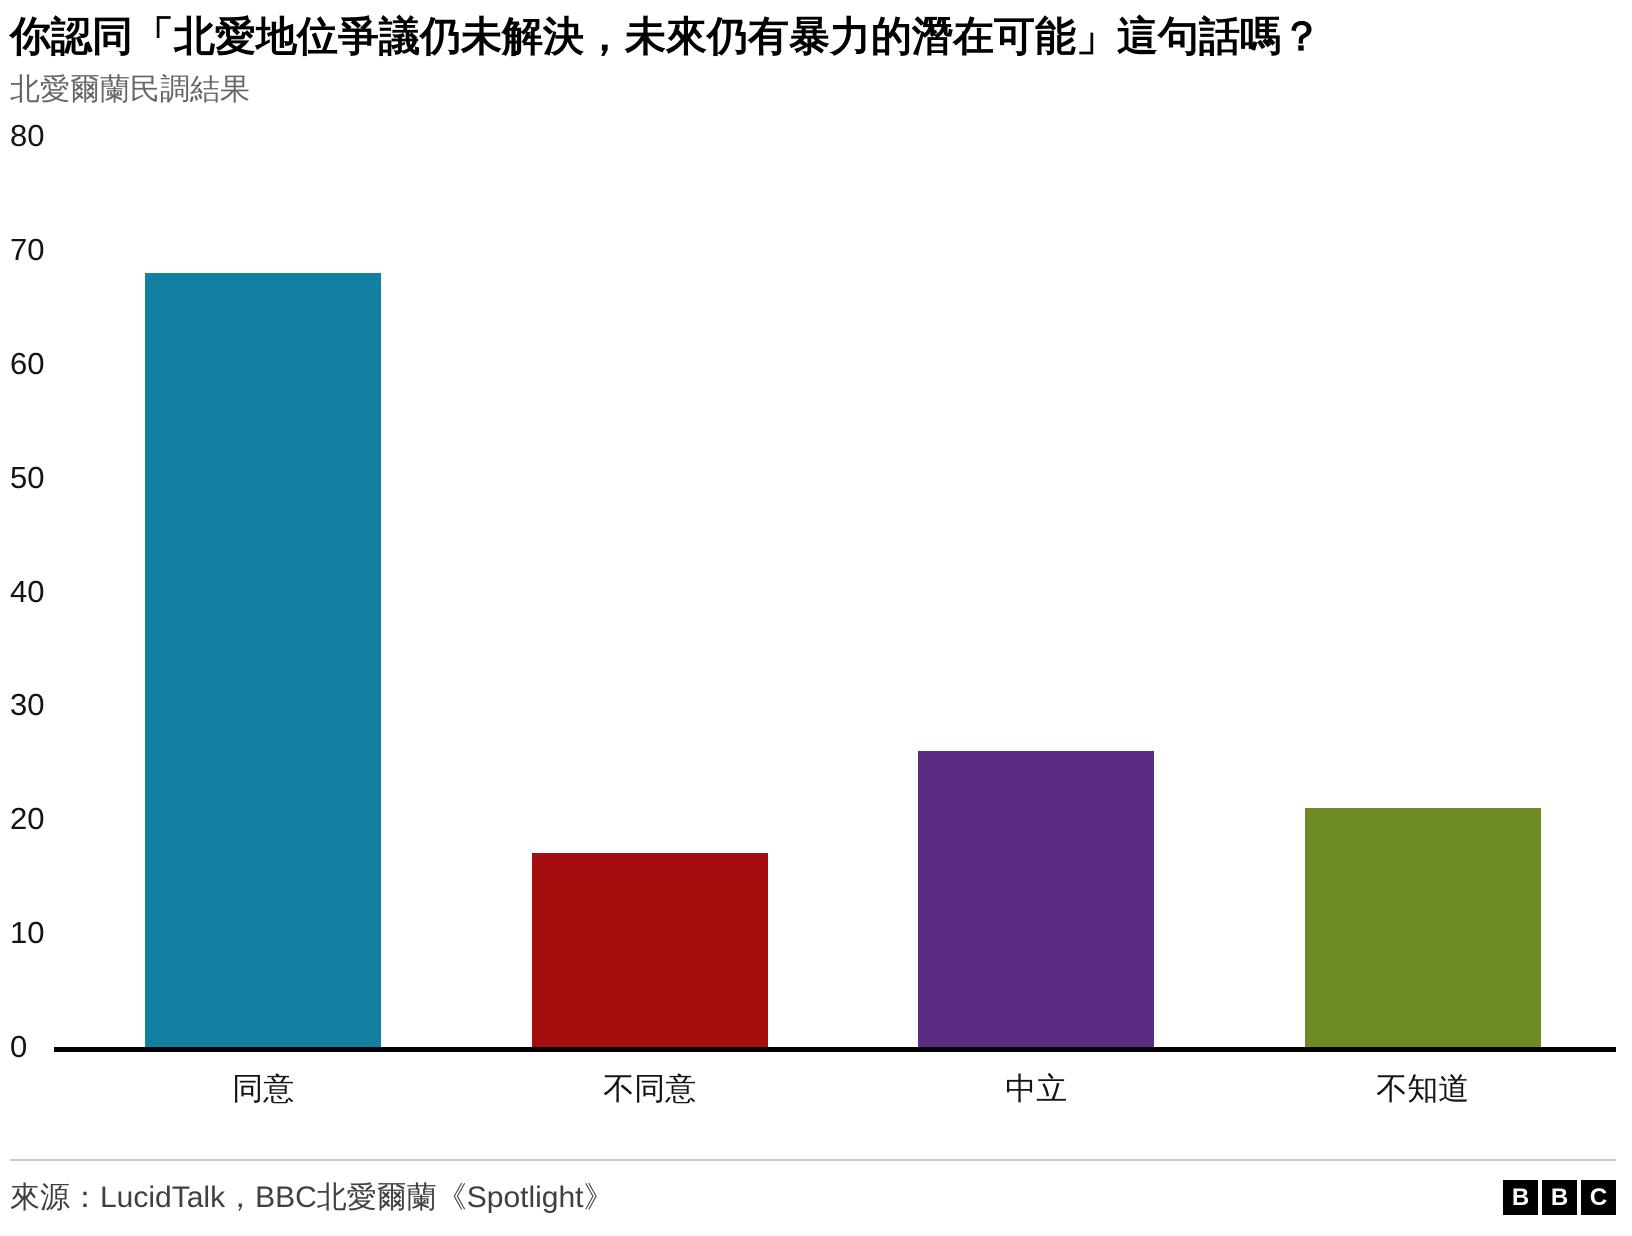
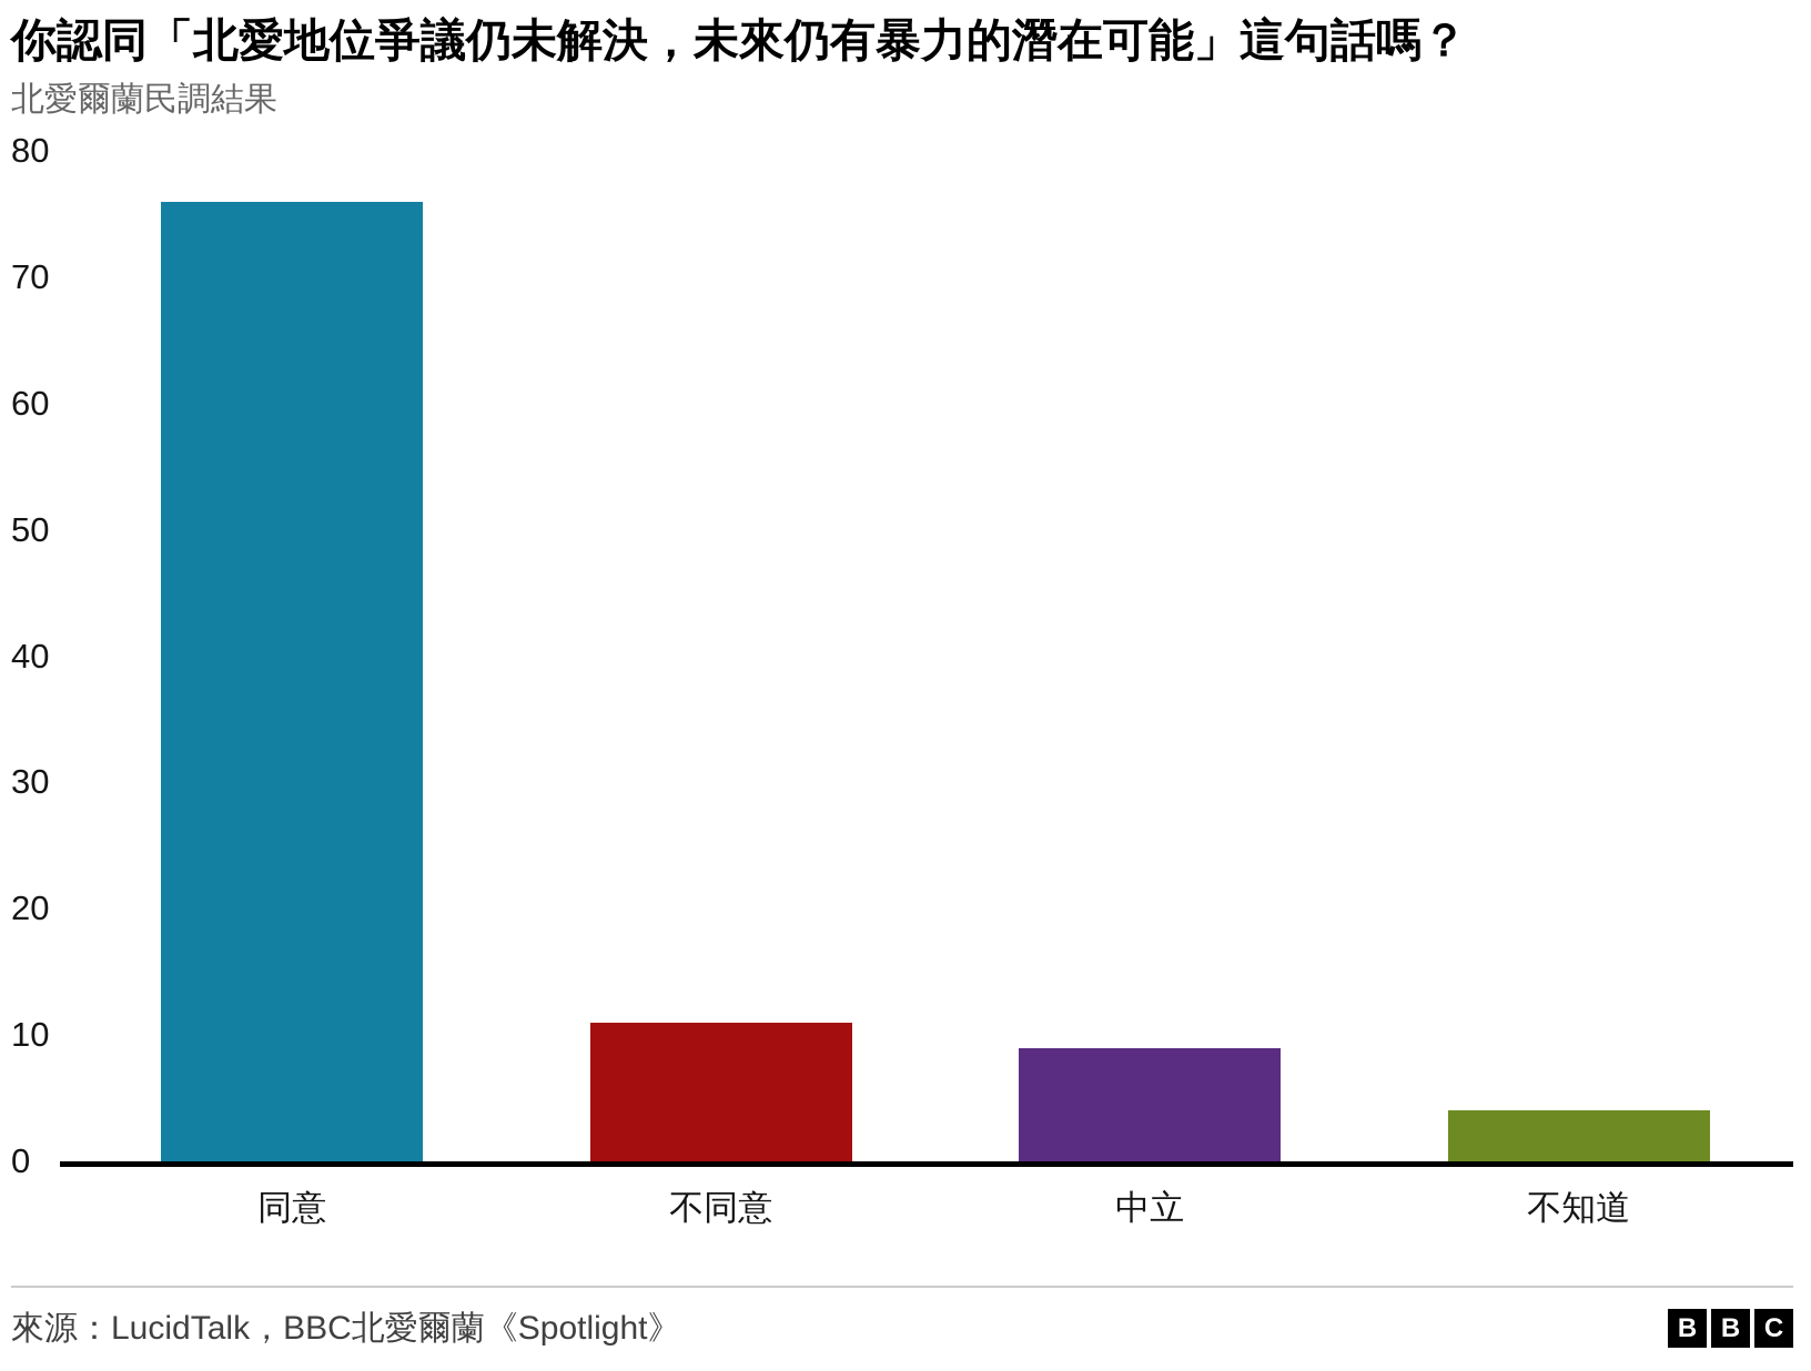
同意: 68 -> 76
不同意: 17 -> 11
中立: 26 -> 9
不知道: 21 -> 4
